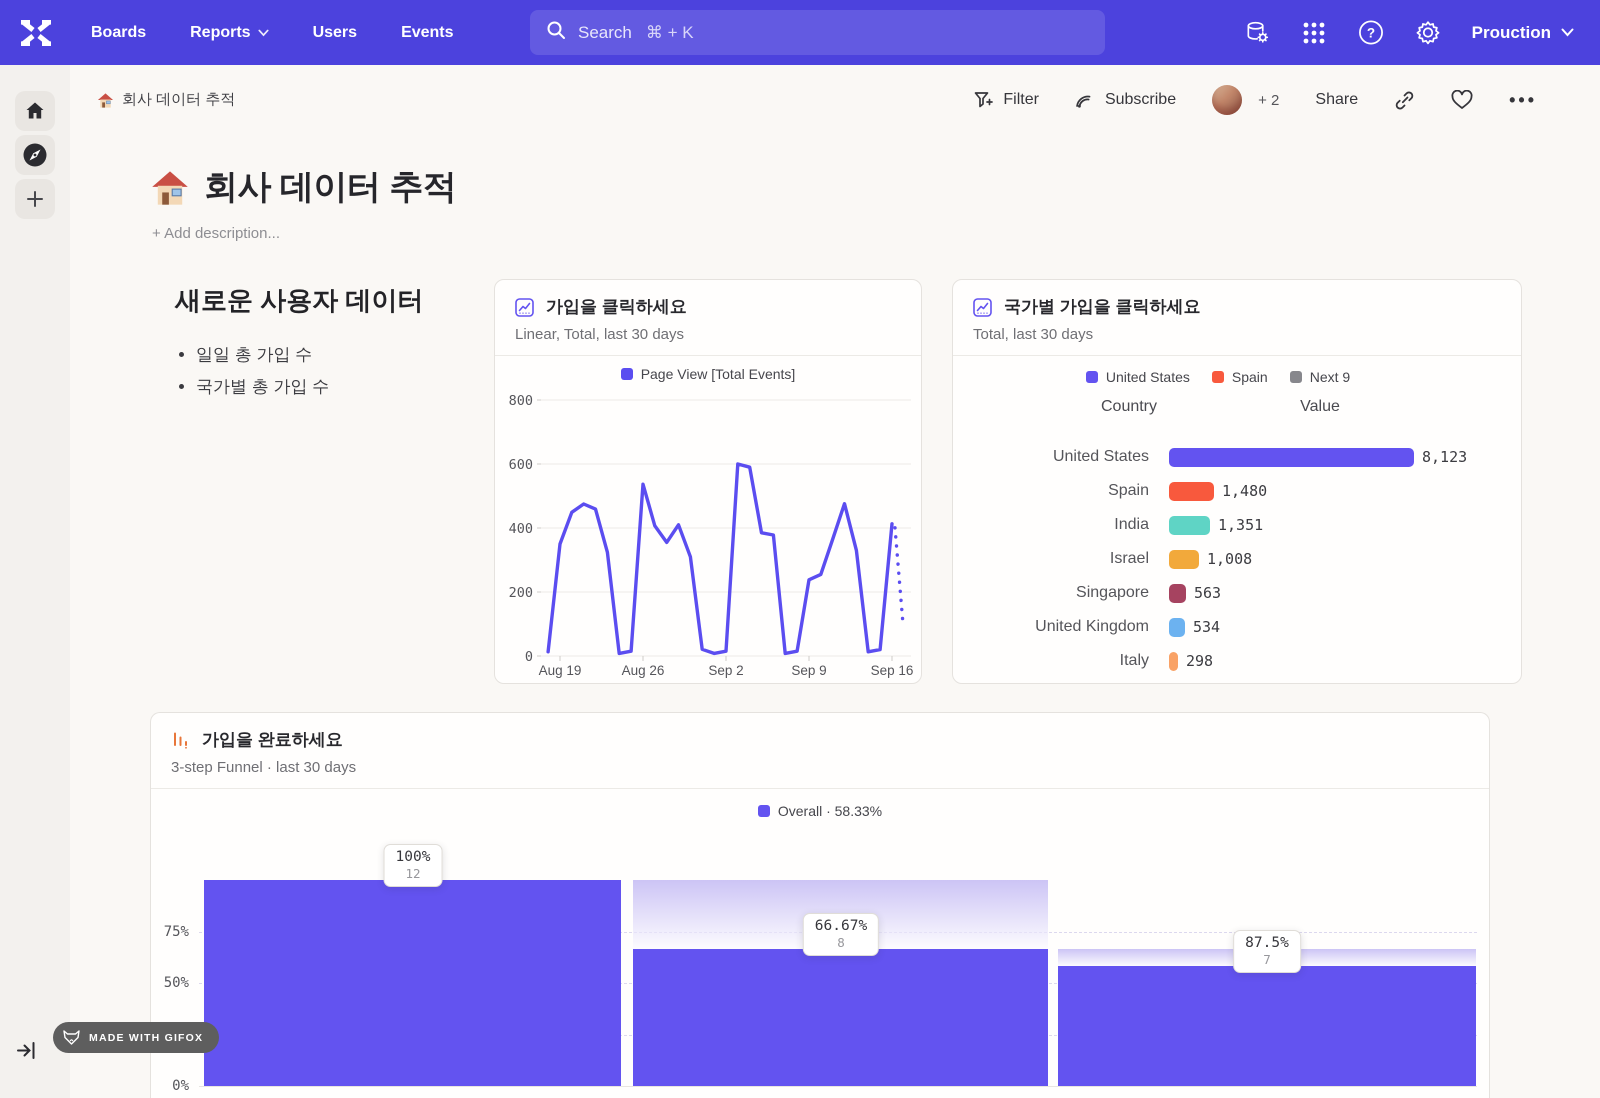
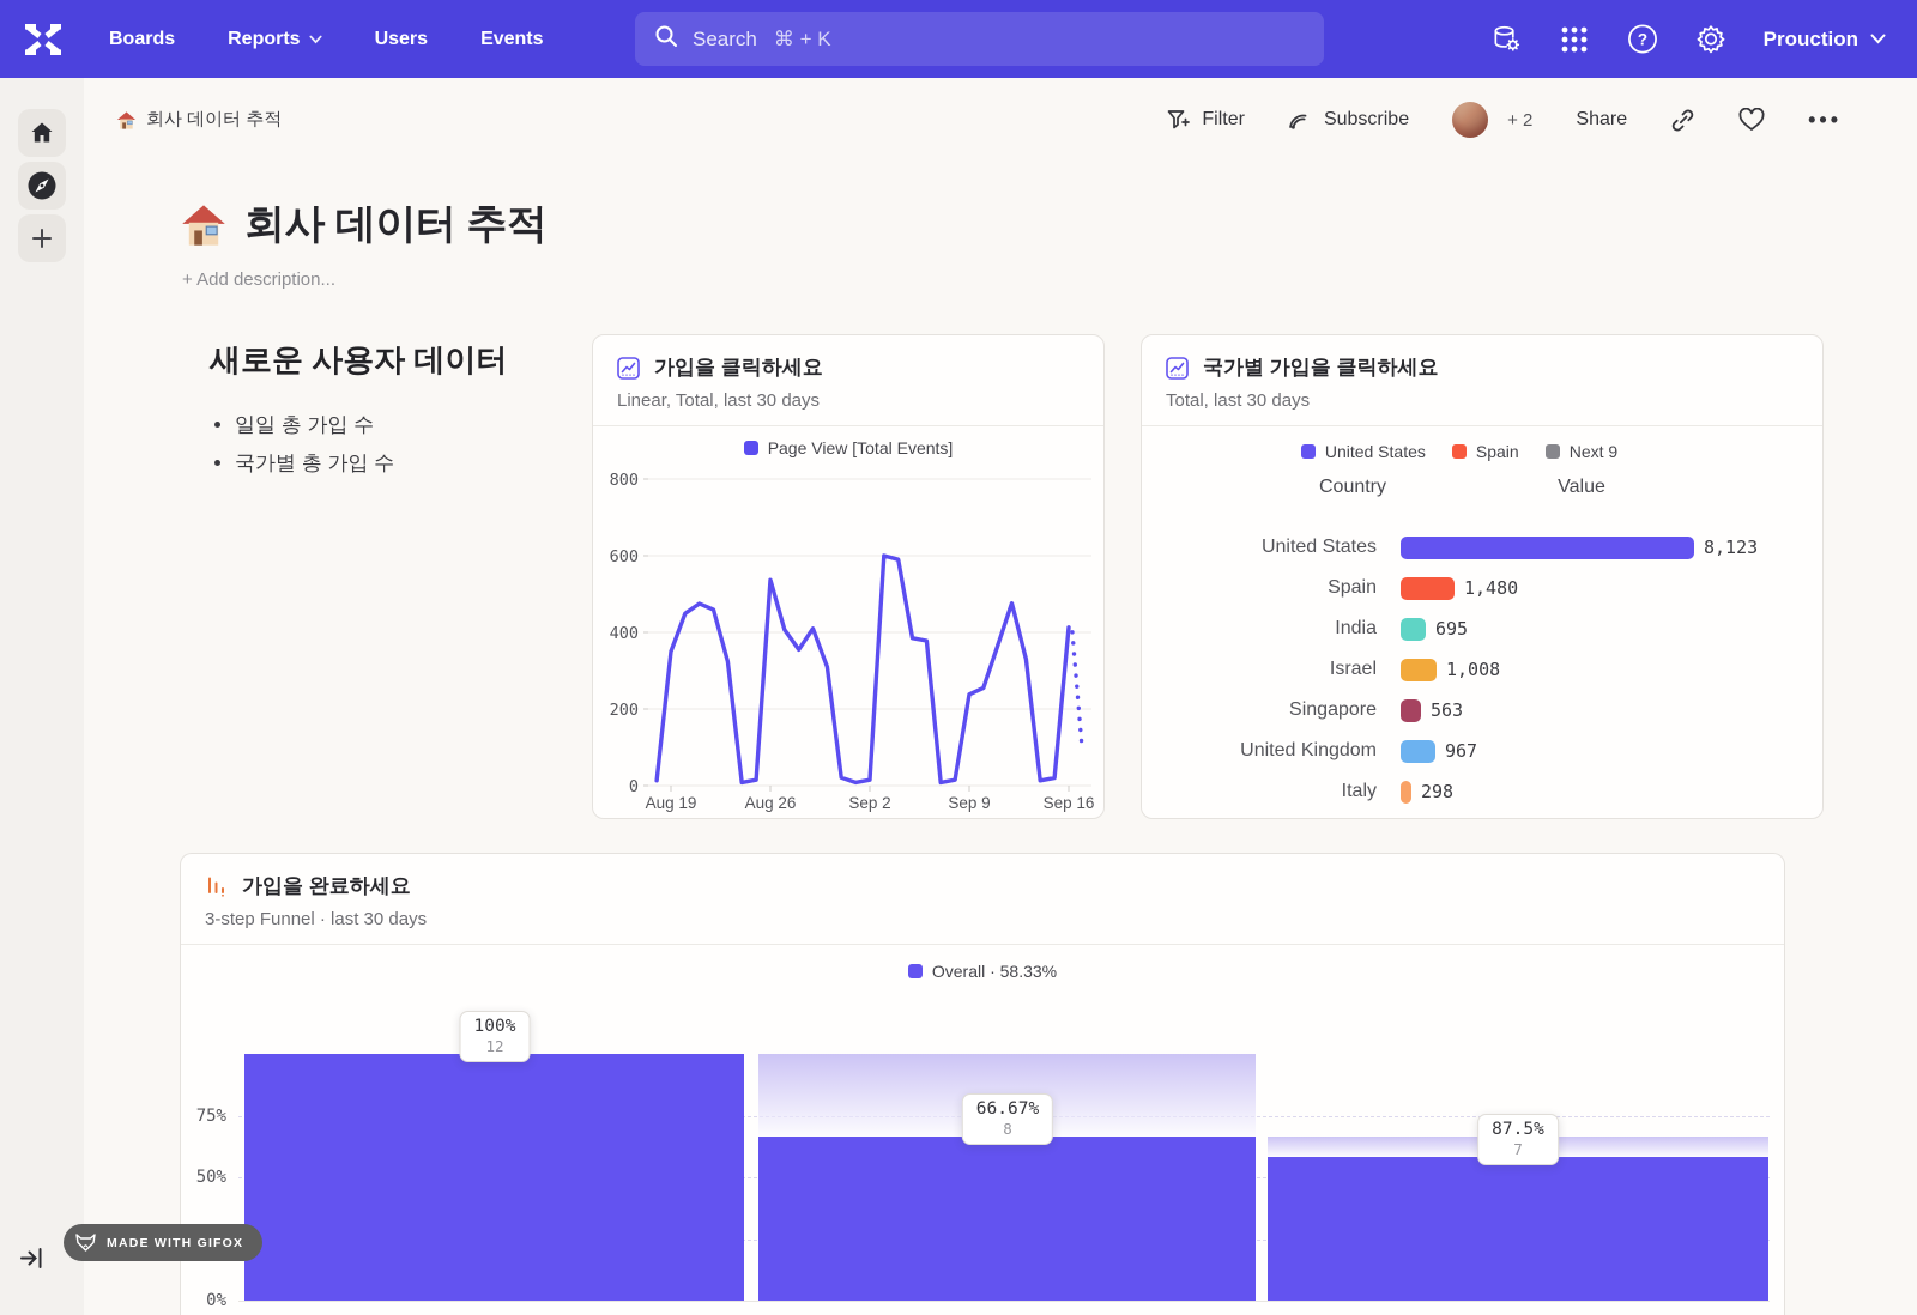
국가별 가입을 클릭하세요/India: 1,351 -> 695
국가별 가입을 클릭하세요/United Kingdom: 534 -> 967
